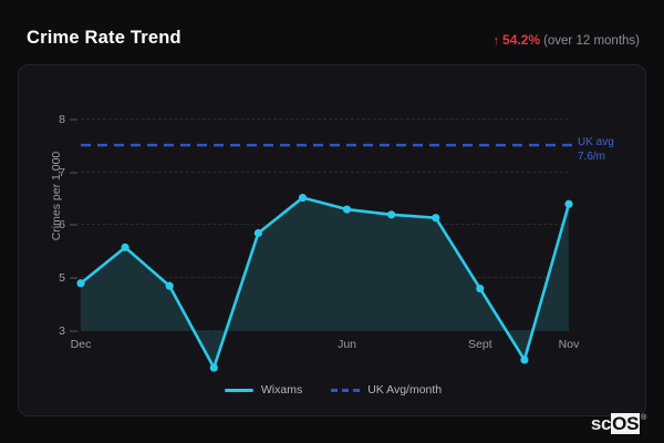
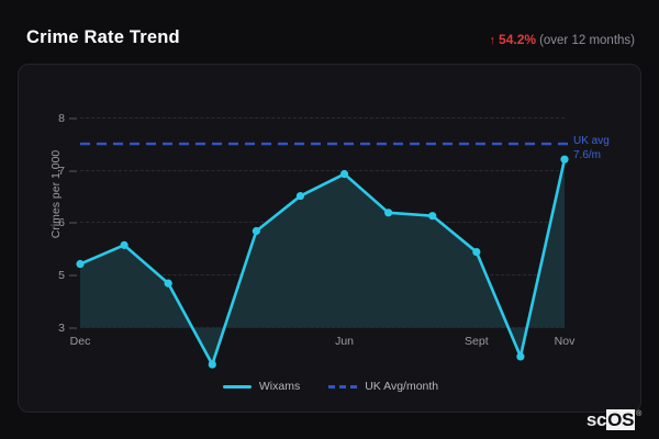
Wixams/Dec: 4.9 -> 5.2
Wixams/Jun: 6.3 -> 6.9
Wixams/Sept: 4.8 -> 5.5
Wixams/Nov: 6.4 -> 7.2
